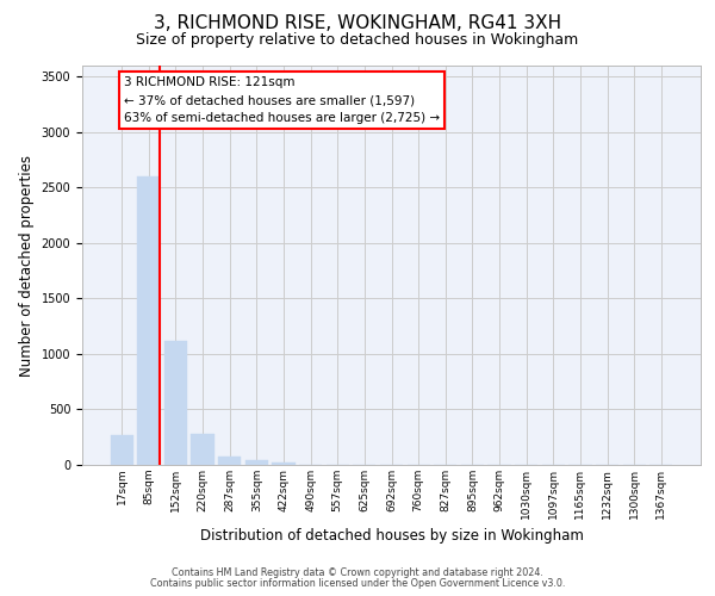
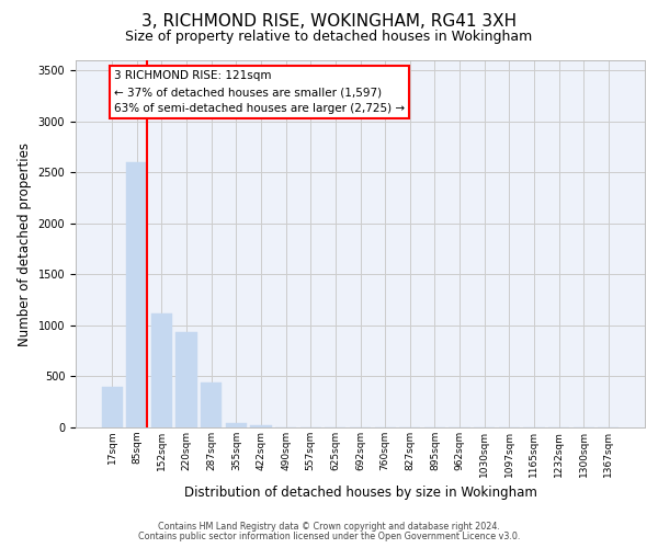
17sqm: 270 -> 400
220sqm: 280 -> 940
287sqm: 80 -> 440
